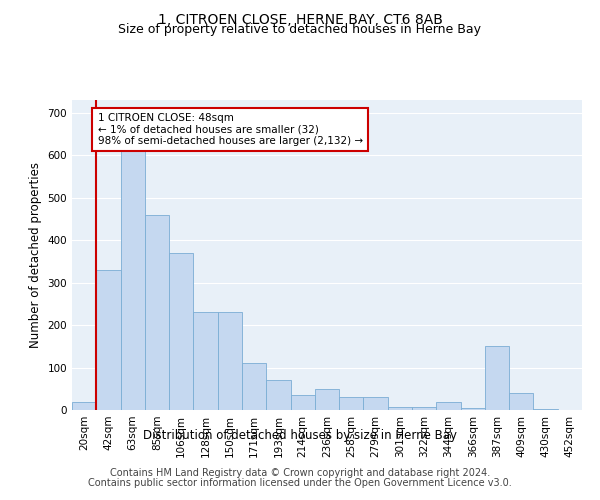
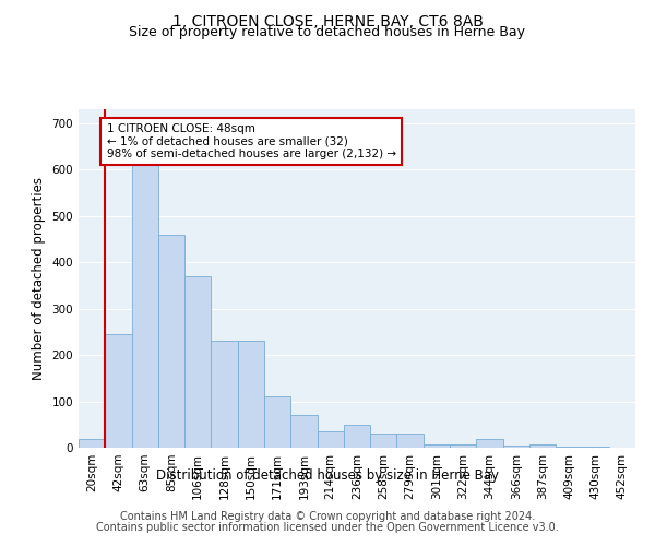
42sqm: 330 -> 245
387sqm: 150 -> 8
409sqm: 40 -> 3
